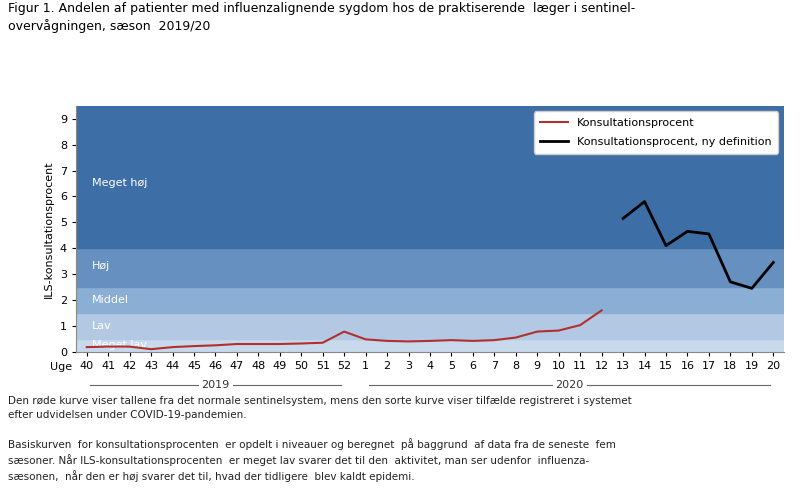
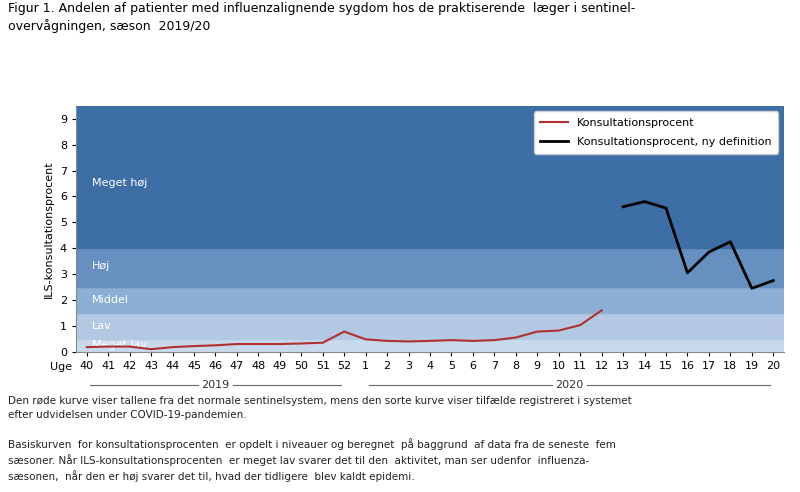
Konsultationsprocent, ny definition/13: 5.15 -> 5.60
Konsultationsprocent, ny definition/15: 4.10 -> 5.55
Konsultationsprocent, ny definition/16: 4.65 -> 3.05
Konsultationsprocent, ny definition/17: 4.55 -> 3.85
Konsultationsprocent, ny definition/18: 2.70 -> 4.25
Konsultationsprocent, ny definition/20: 3.45 -> 2.75
